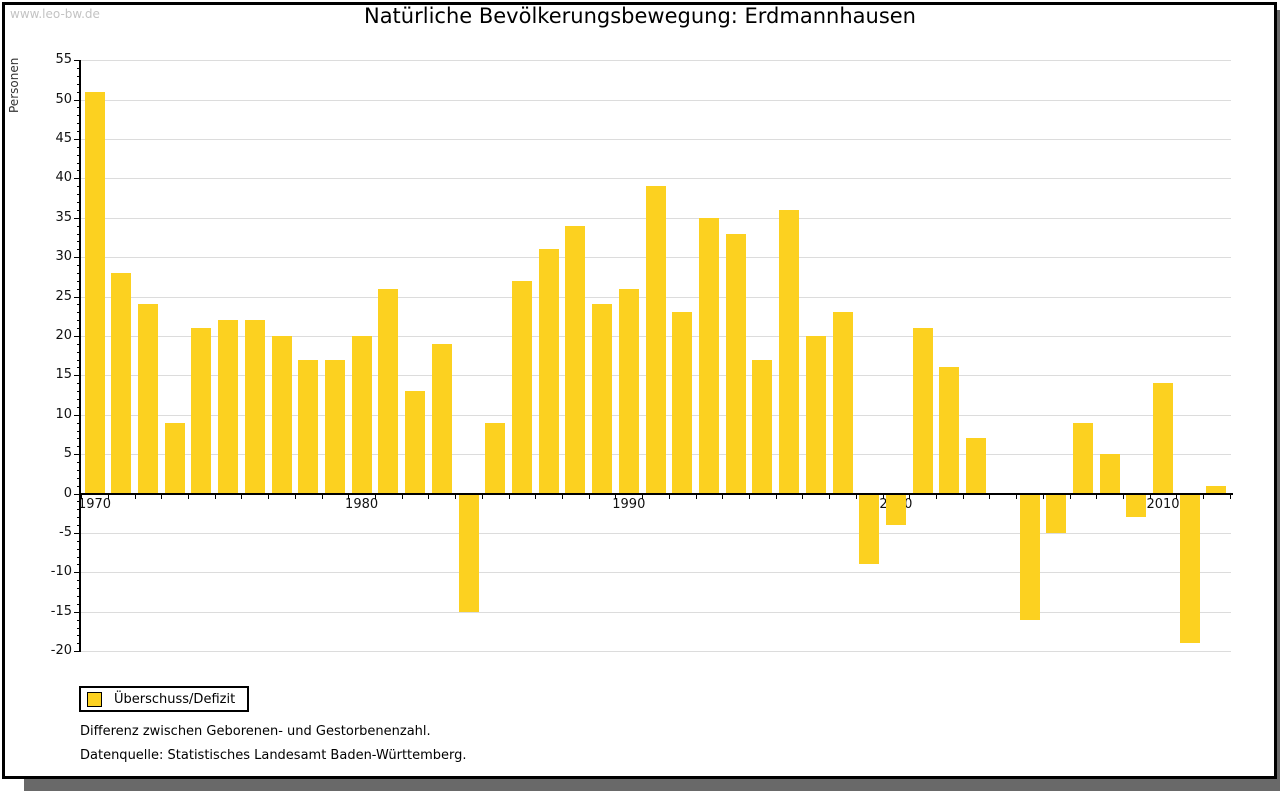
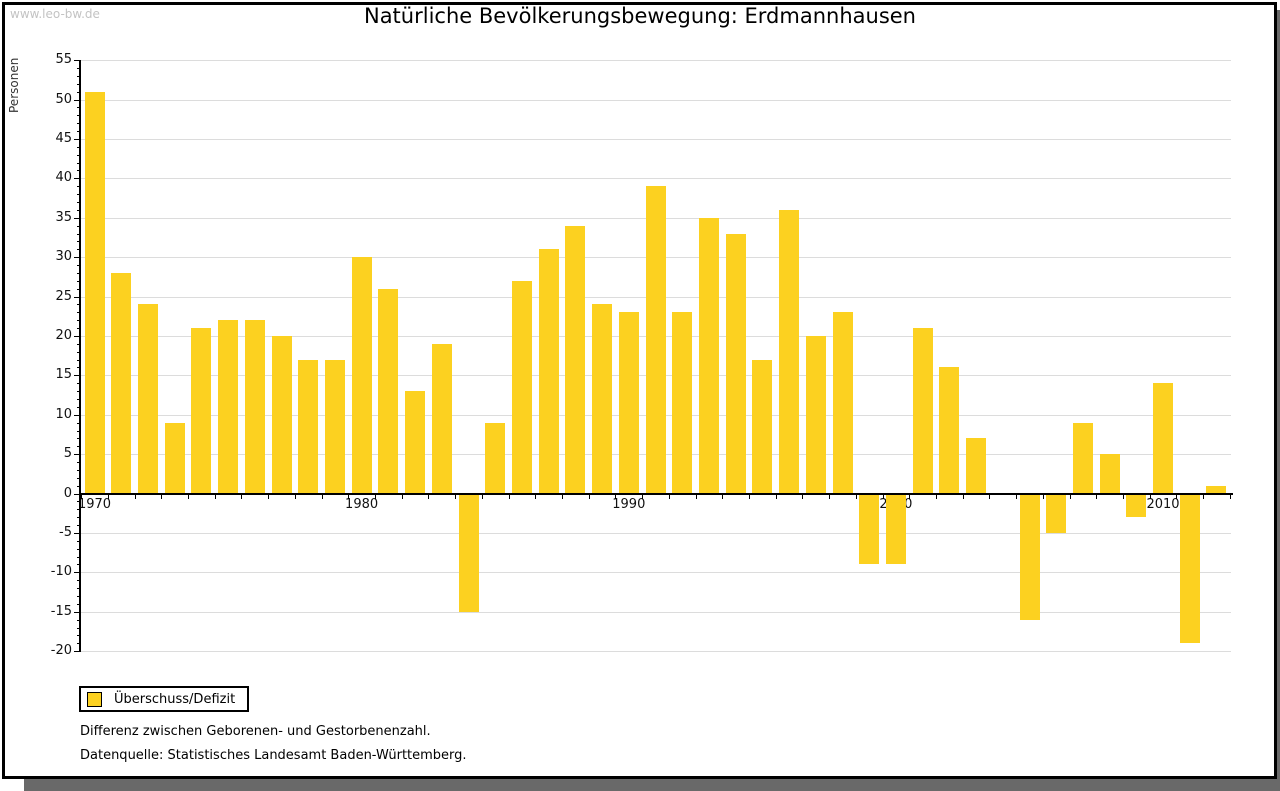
1980: 20 -> 30
1990: 26 -> 23
2000: -4 -> -9
